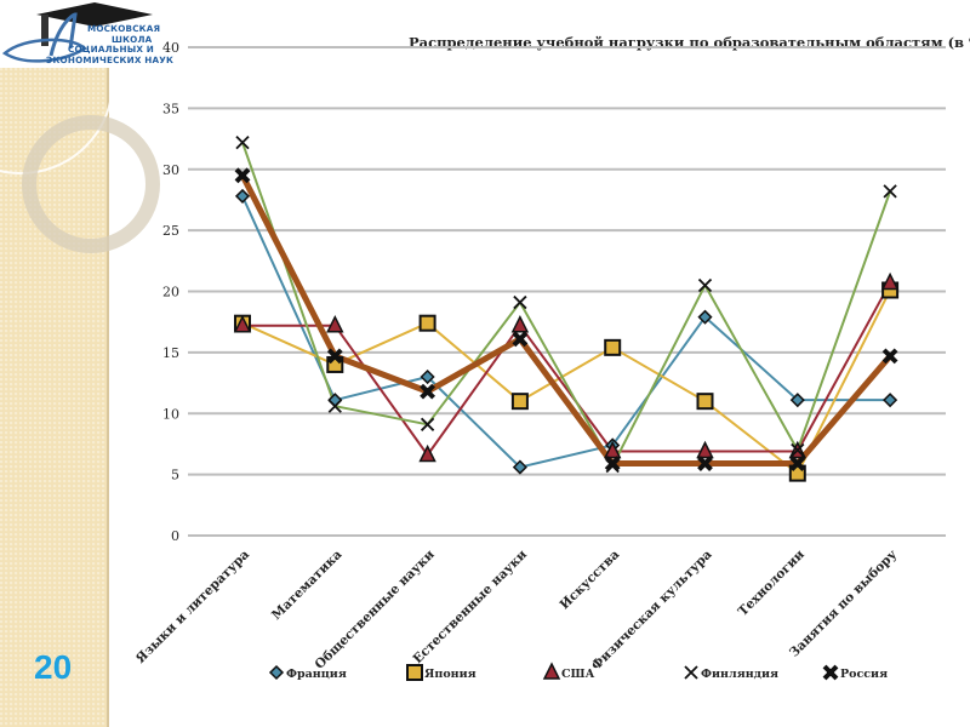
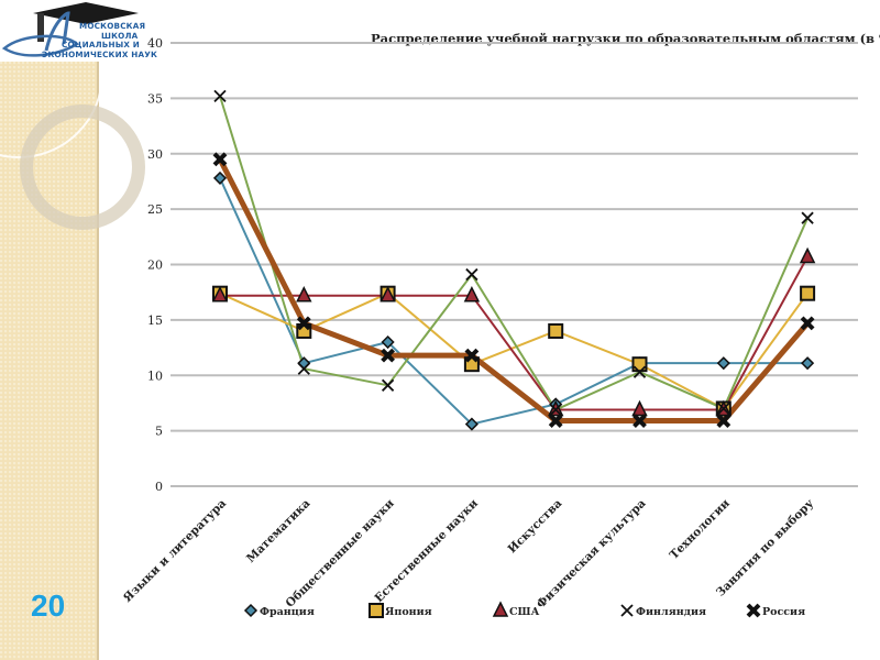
Финляндия/Языки и литература: 32.2 -> 35.2
США/Общественные науки: 6.6 -> 17.2
Россия/Естественные науки: 16.1 -> 11.8
Япония/Искусства: 15.4 -> 14.0
Финляндия/Искусства: 5.7 -> 6.9
Франция/Физическая культура: 17.9 -> 11.1
Финляндия/Физическая культура: 20.5 -> 10.3
Япония/Технологии: 5.1 -> 7.0
Япония/Занятия по выбору: 20.1 -> 17.4
Финляндия/Занятия по выбору: 28.2 -> 24.2
